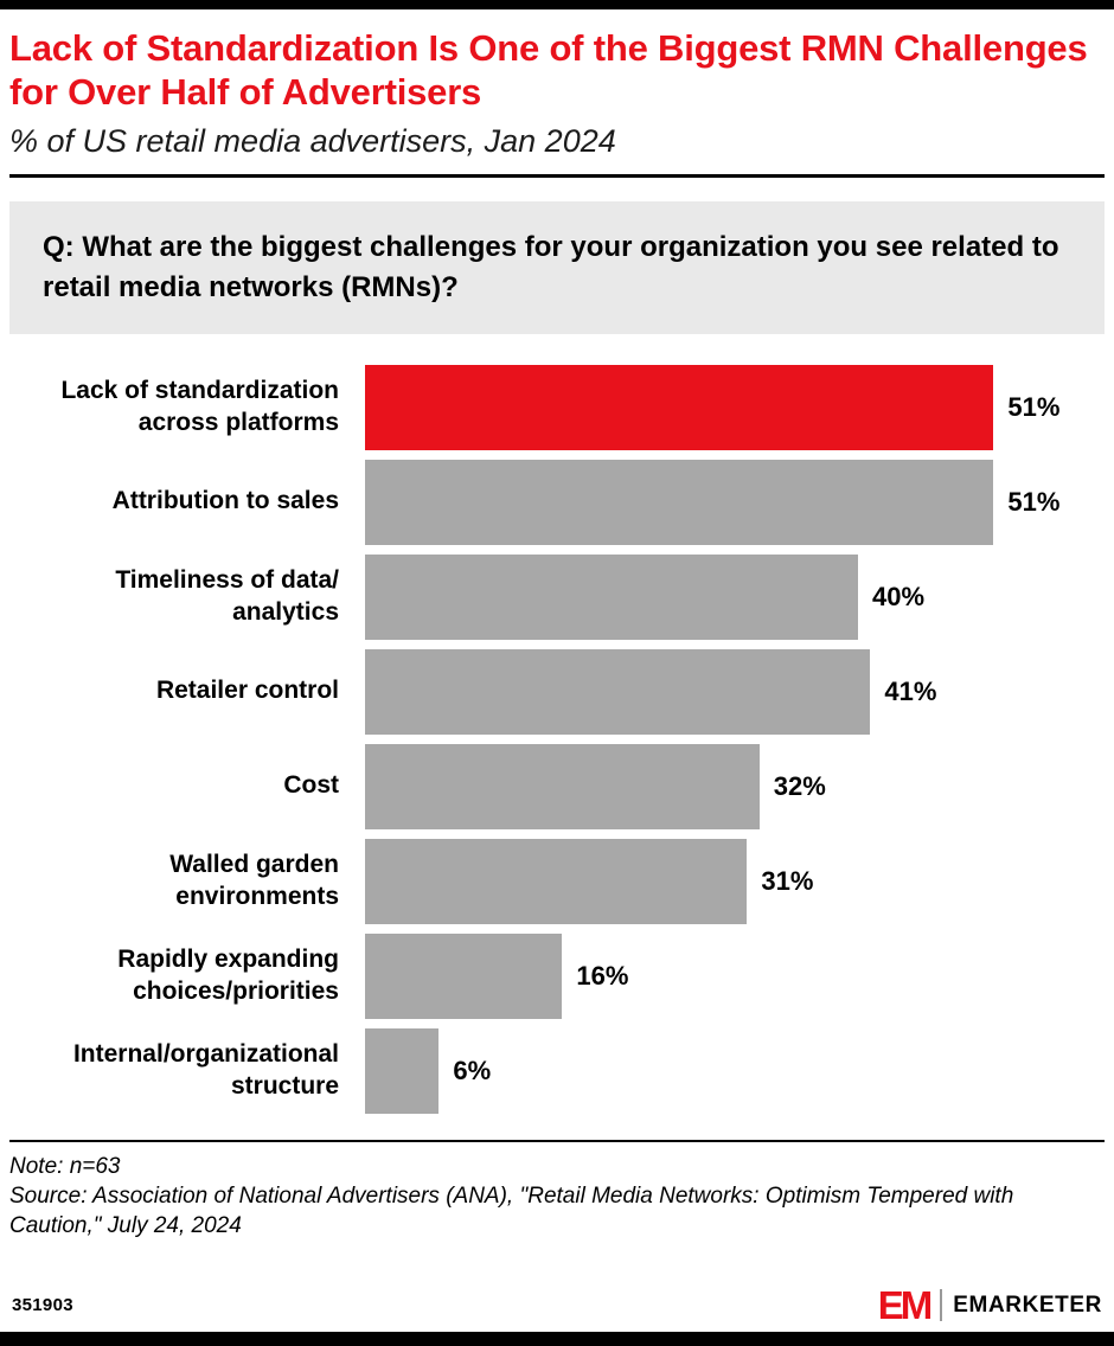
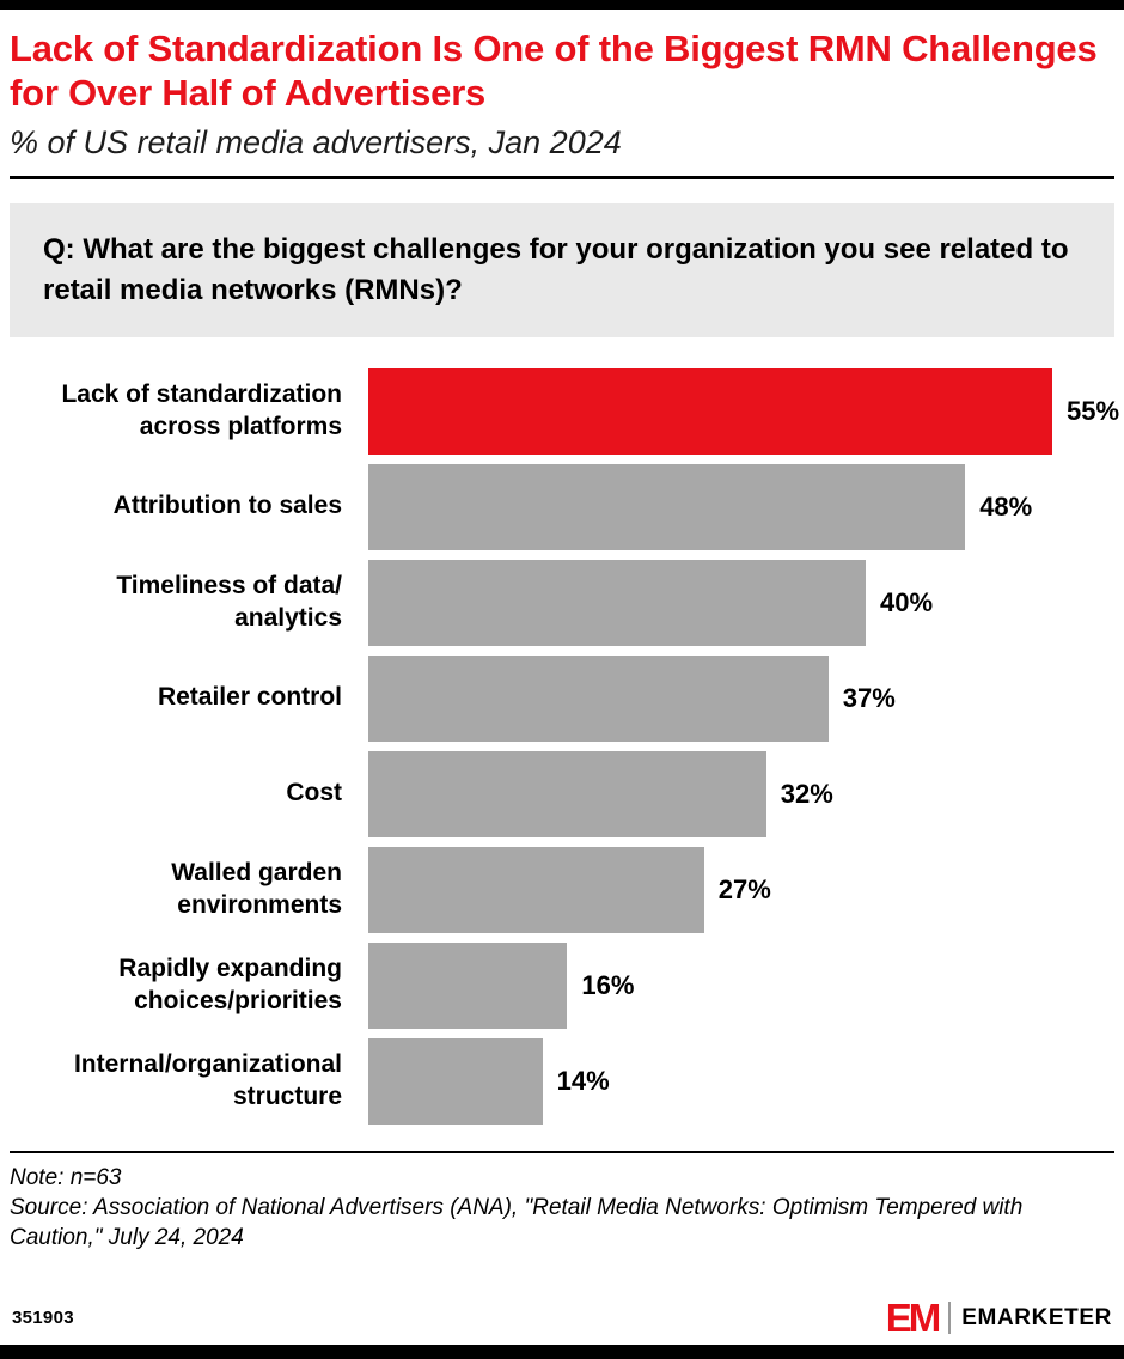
Lack of standardization across platforms: 51% -> 55%
Attribution to sales: 51% -> 48%
Retailer control: 41% -> 37%
Walled garden environments: 31% -> 27%
Internal/organizational structure: 6% -> 14%
